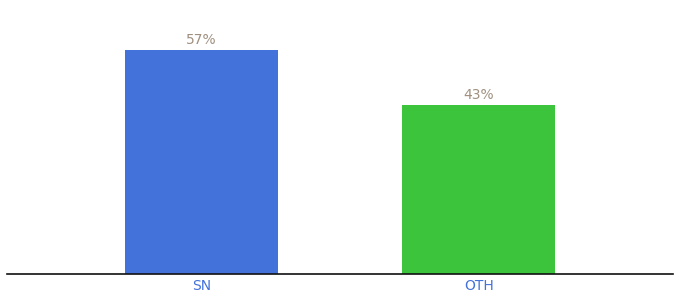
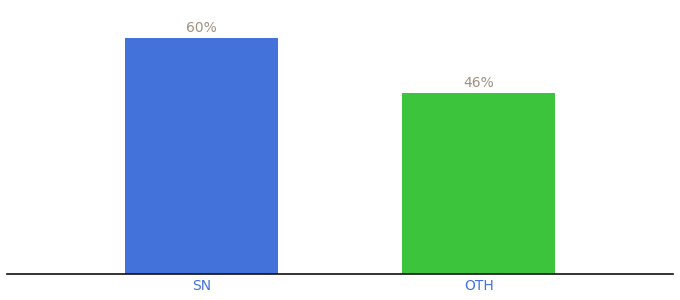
SN: 57% -> 60%
OTH: 43% -> 46%
